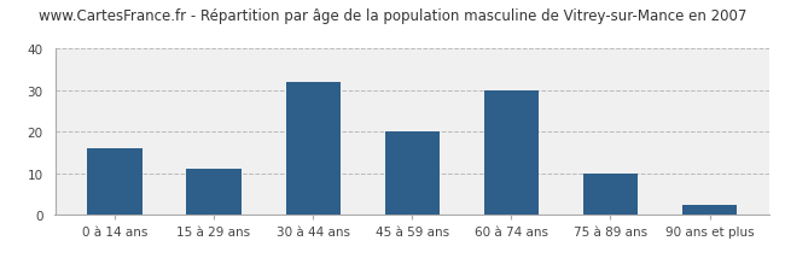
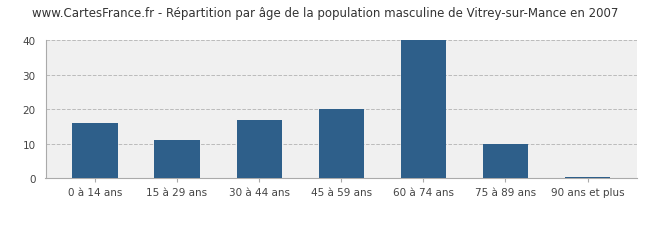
30 à 44 ans: 32.0 -> 17.0
60 à 74 ans: 30.0 -> 40.0
90 ans et plus: 2.5 -> 0.5
